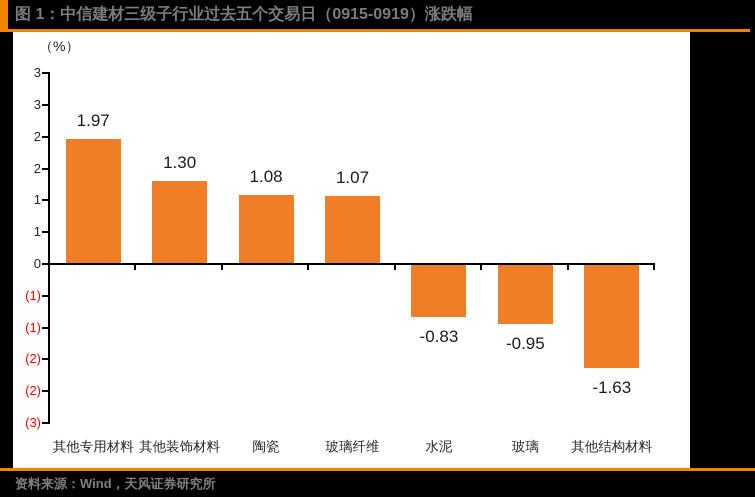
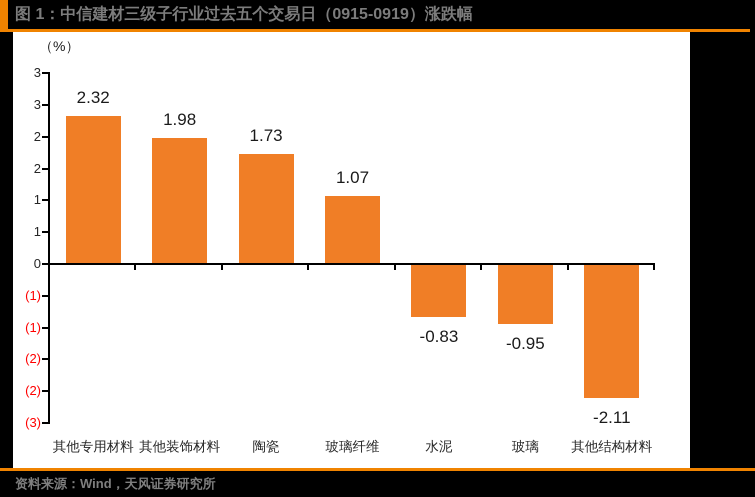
其他专用材料: 1.97 -> 2.32
其他装饰材料: 1.30 -> 1.98
陶瓷: 1.08 -> 1.73
其他结构材料: -1.63 -> -2.11
